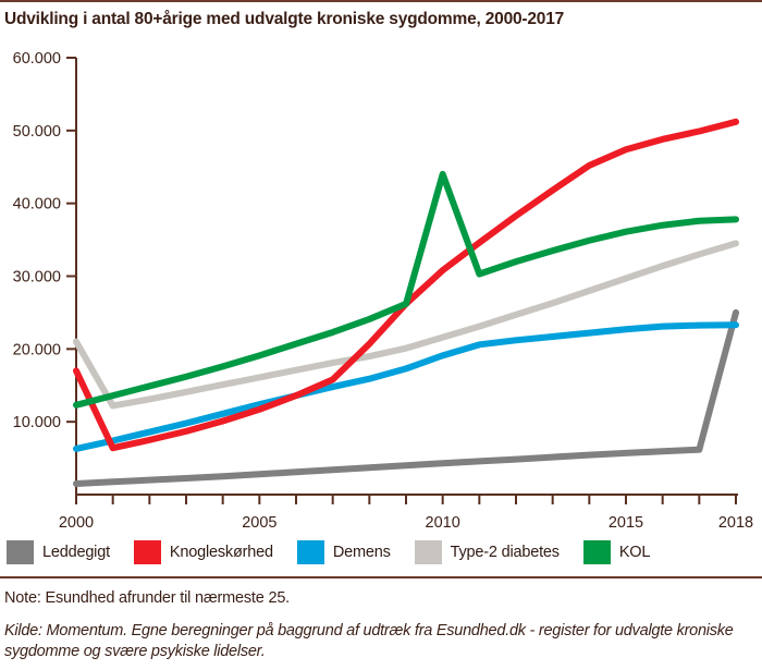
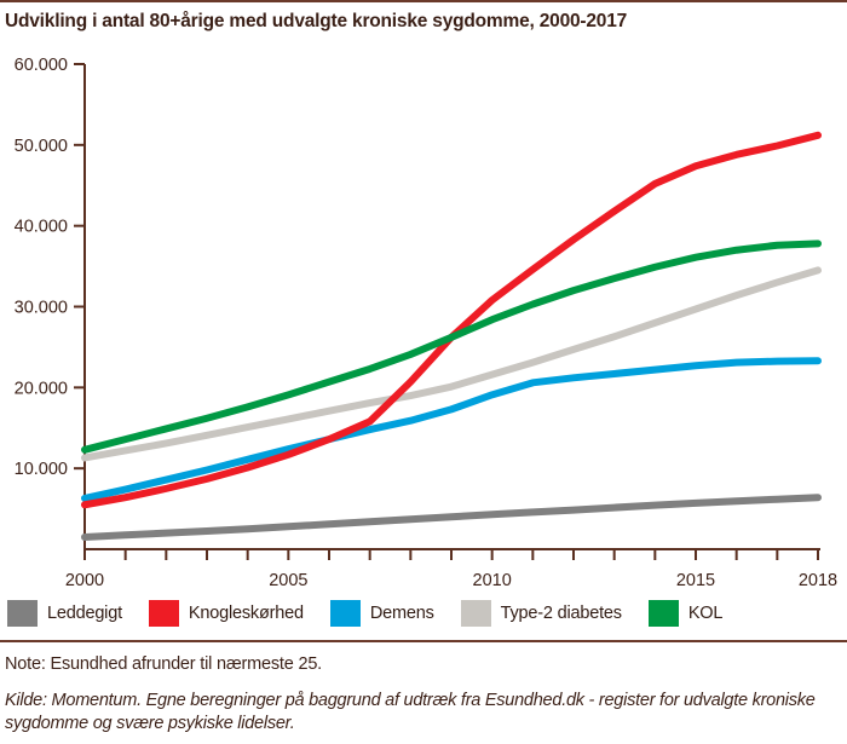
Knogleskørhed/2000: 17000 -> 6000
Type-2 diabetes/2000: 21000 -> 11000
KOL/2010: 44000 -> 28000
Leddegigt/2018: 25000 -> 6000
